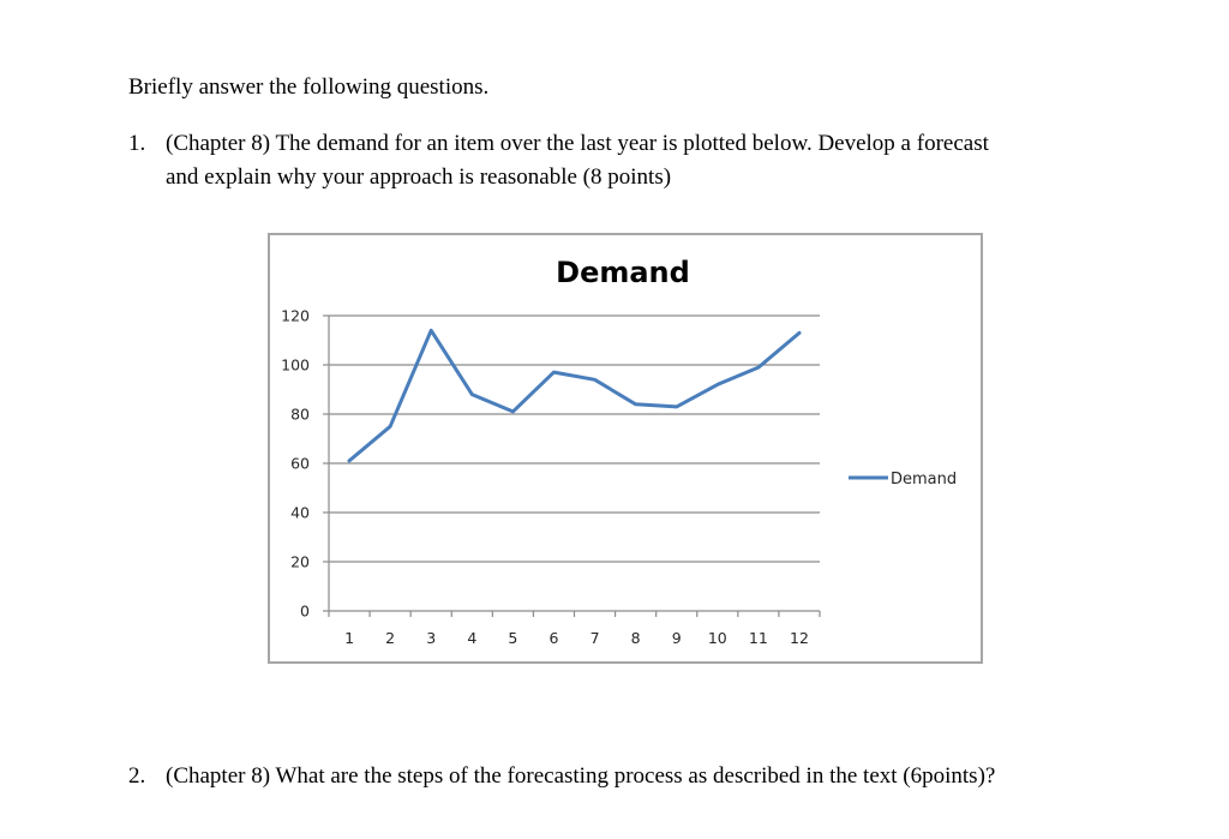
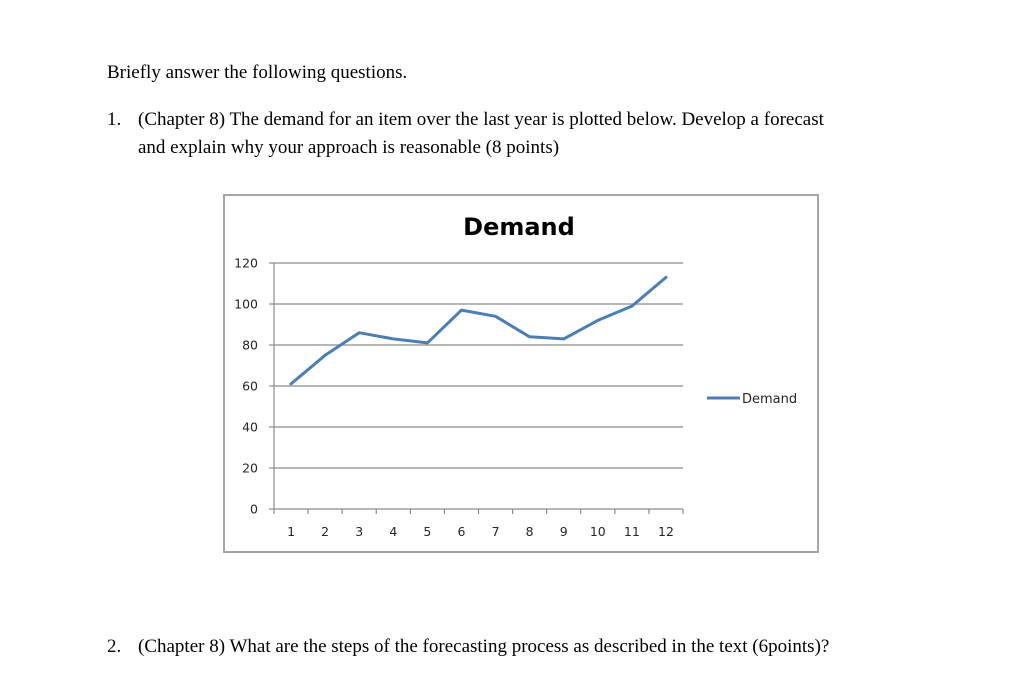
3: 114 -> 86
4: 88 -> 83
